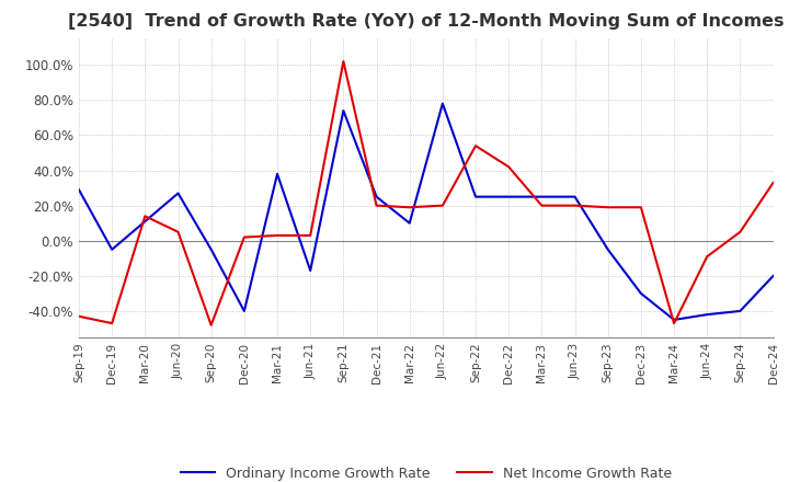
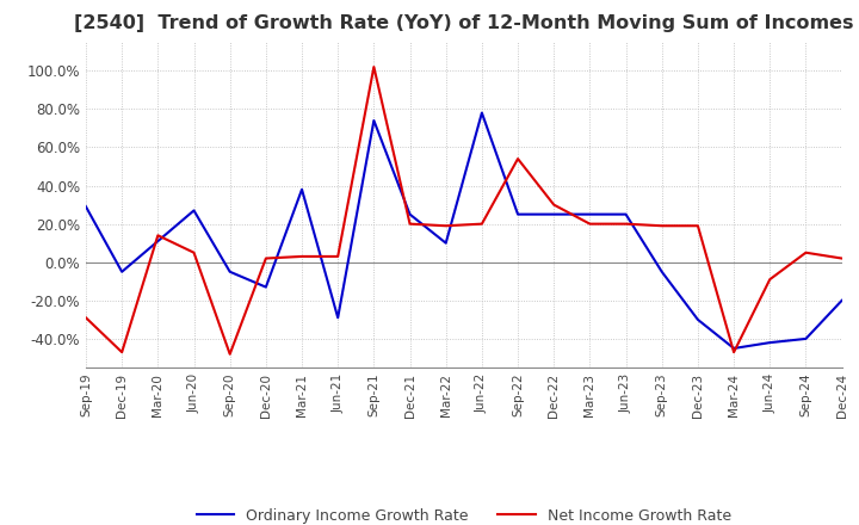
Net Income Growth Rate/Sep-19: -43% -> -29%
Ordinary Income Growth Rate/Dec-20: -40% -> -13%
Ordinary Income Growth Rate/Jun-21: -17% -> -29%
Net Income Growth Rate/Dec-22: 42% -> 30%
Net Income Growth Rate/Dec-24: 33% -> 2%
